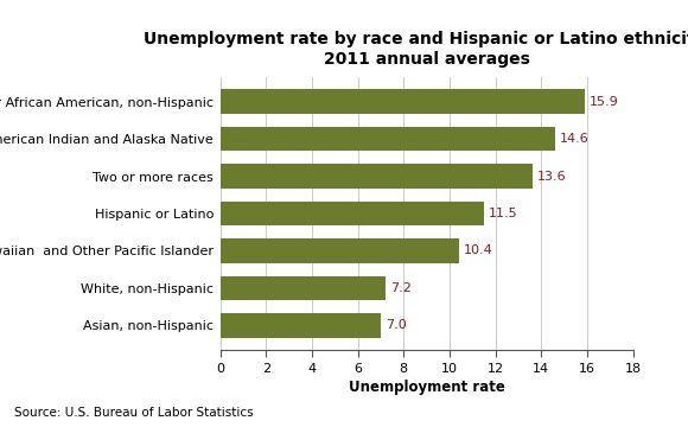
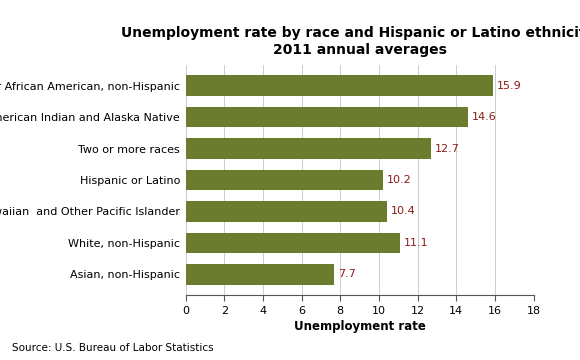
Two or more races: 13.6 -> 12.7
Hispanic or Latino: 11.5 -> 10.2
White, non-Hispanic: 7.2 -> 11.1
Asian, non-Hispanic: 7.0 -> 7.7
